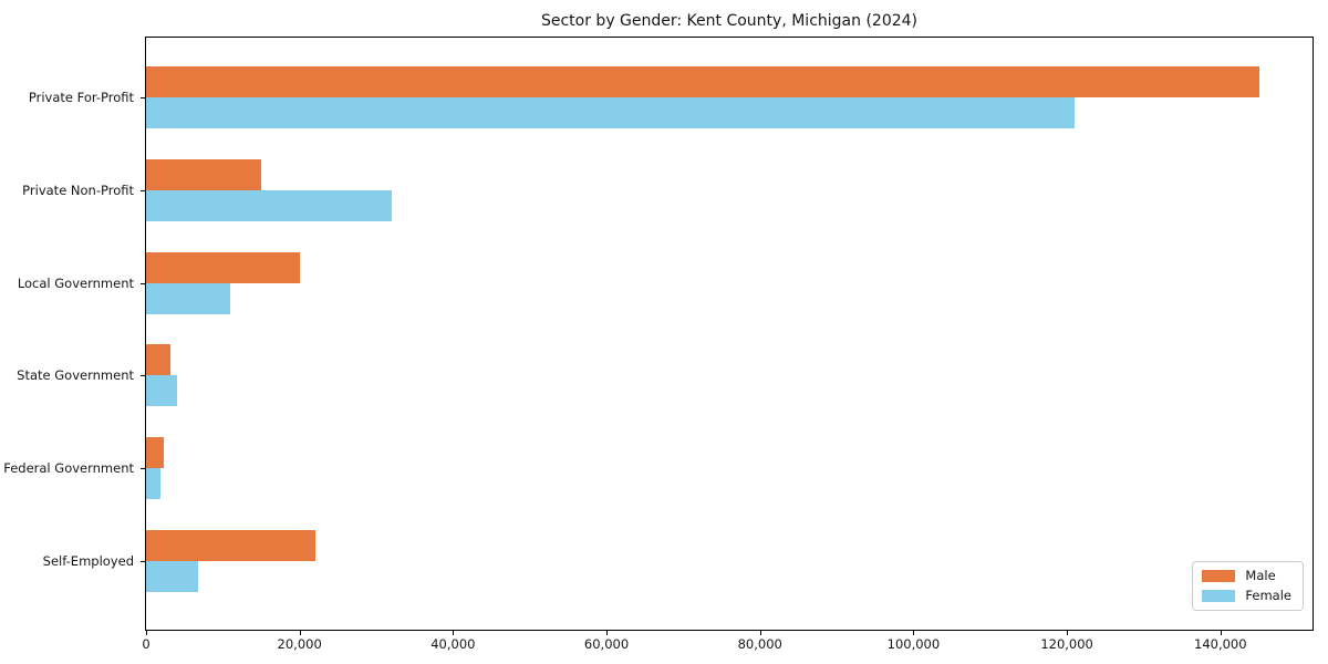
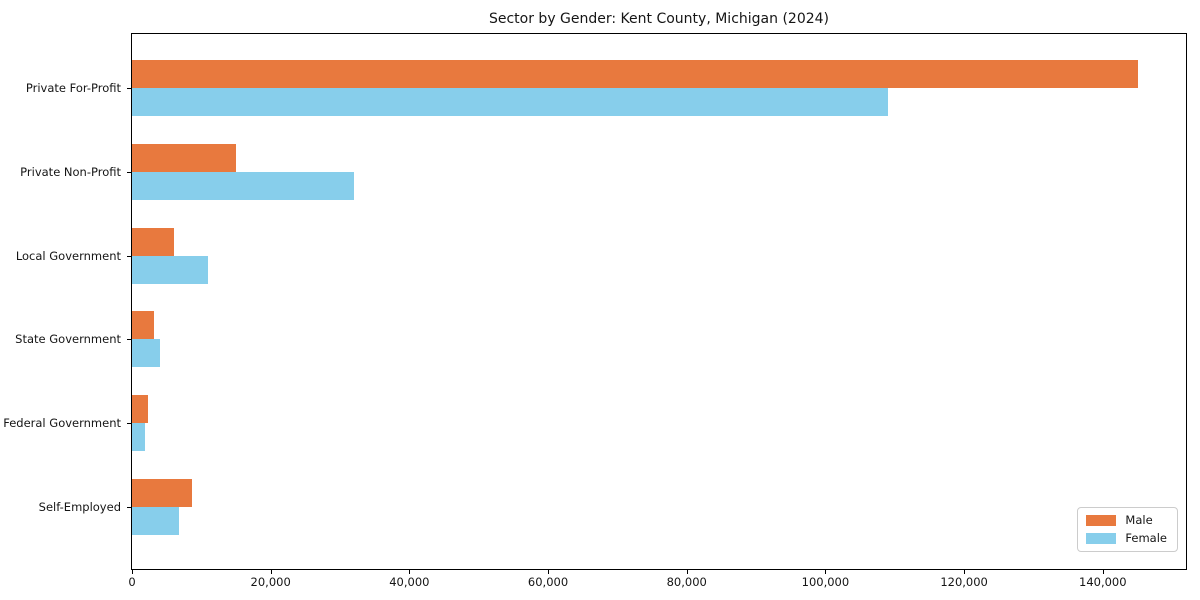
Female/Private For-Profit: 121000 -> 109000
Male/Local Government: 20000 -> 6000
Male/Self-Employed: 22000 -> 9000
